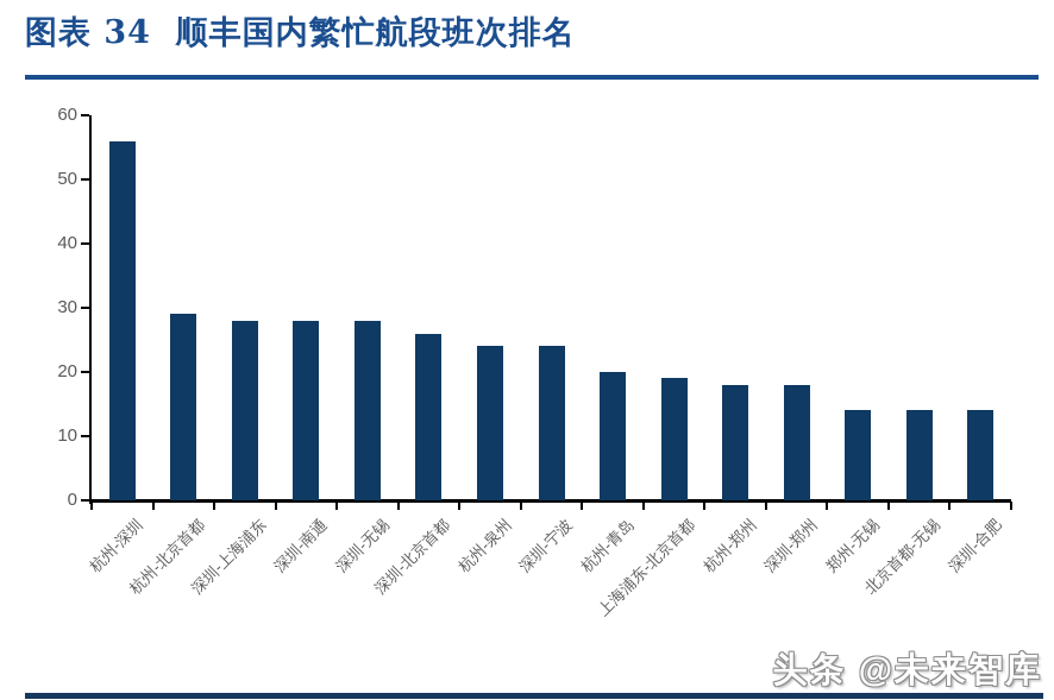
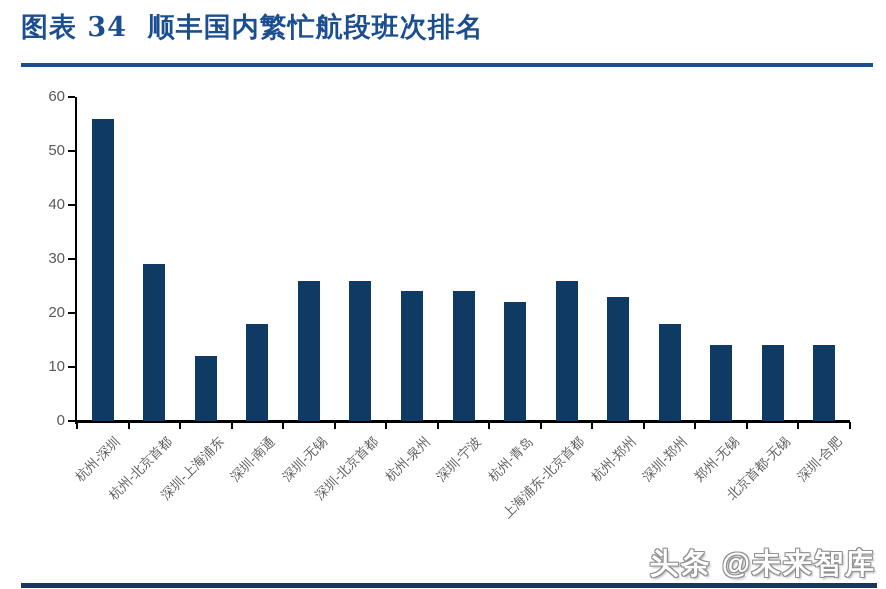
深圳-上海浦东: 28 -> 12
深圳-南通: 28 -> 18
深圳-无锡: 28 -> 26
杭州-青岛: 20 -> 22
上海浦东-北京首都: 19 -> 26
杭州-郑州: 18 -> 23
